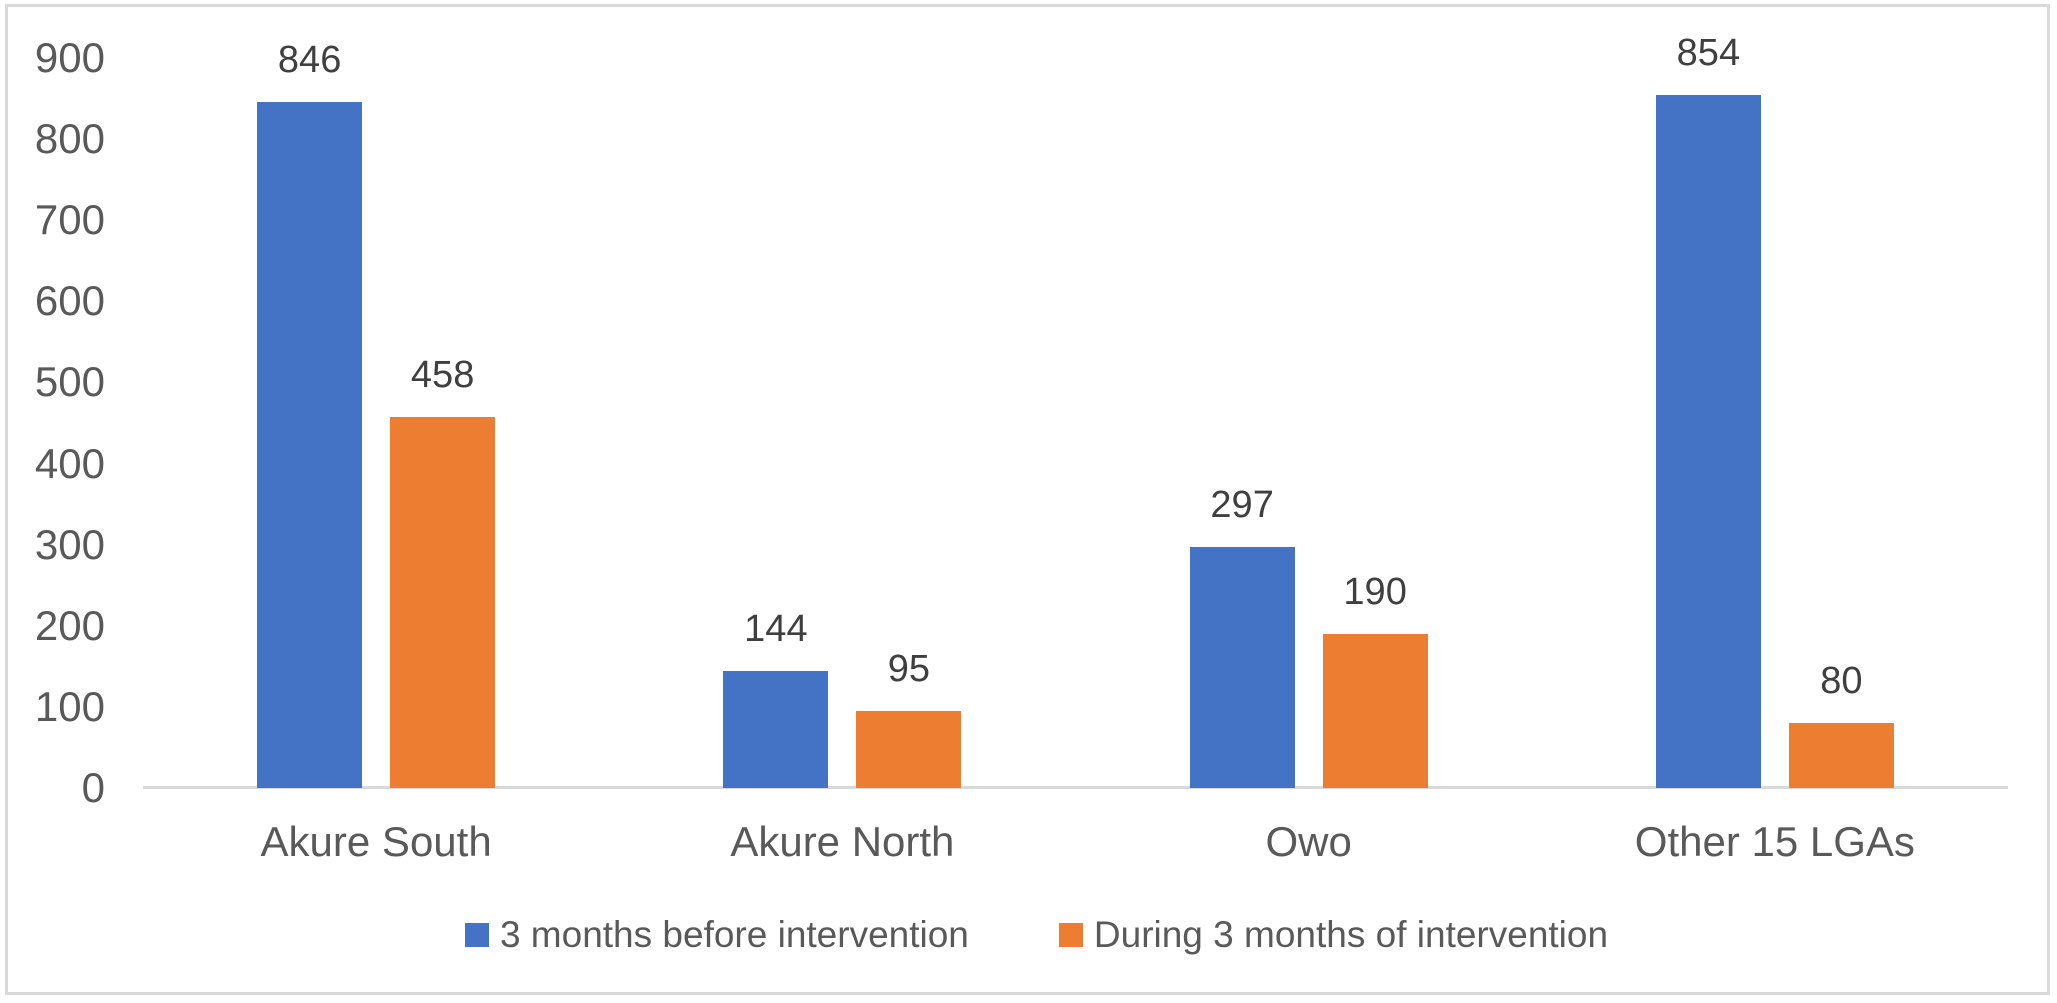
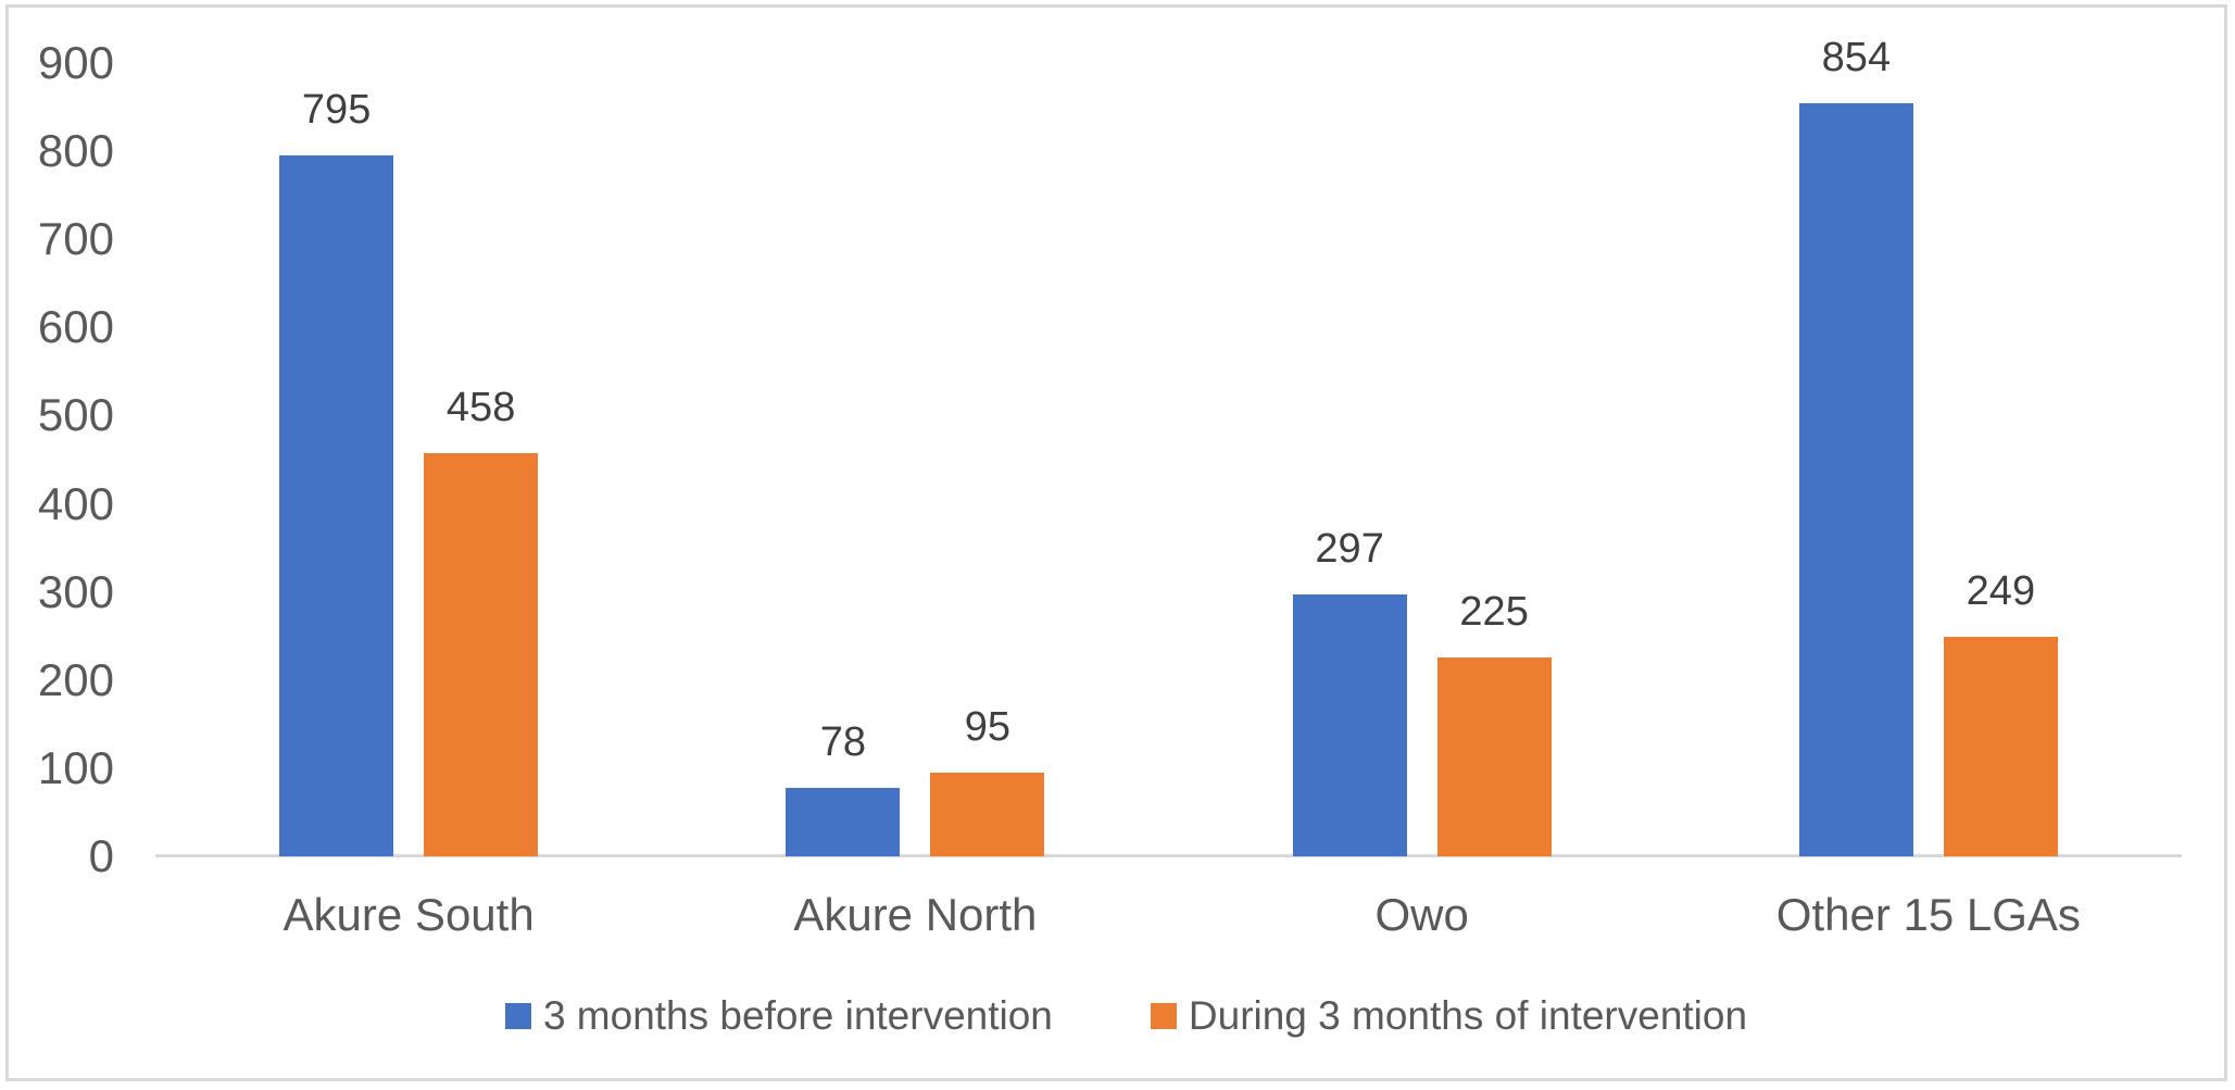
3 months before intervention/Akure South: 846 -> 795
3 months before intervention/Akure North: 144 -> 78
During 3 months of intervention/Owo: 190 -> 225
During 3 months of intervention/Other 15 LGAs: 80 -> 249
